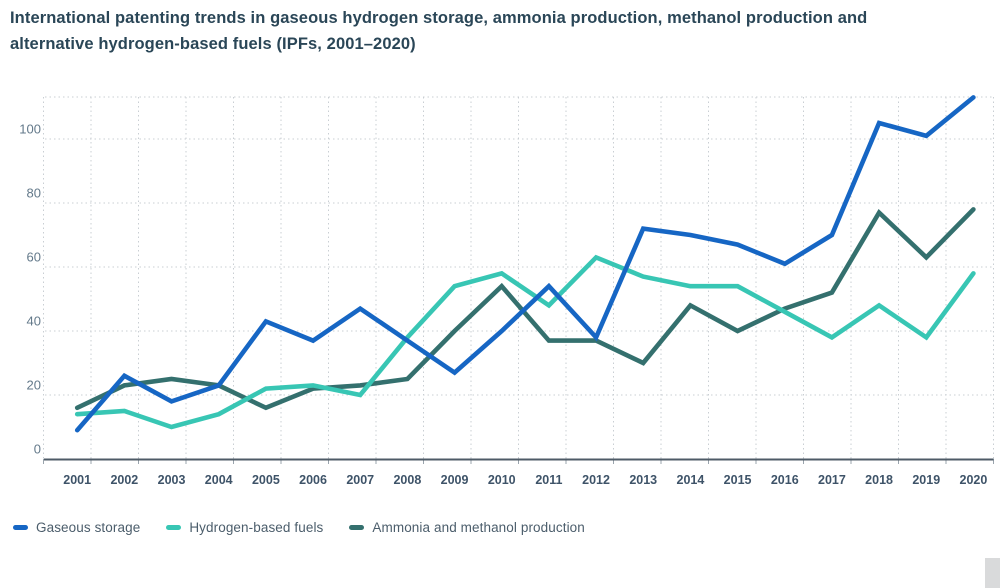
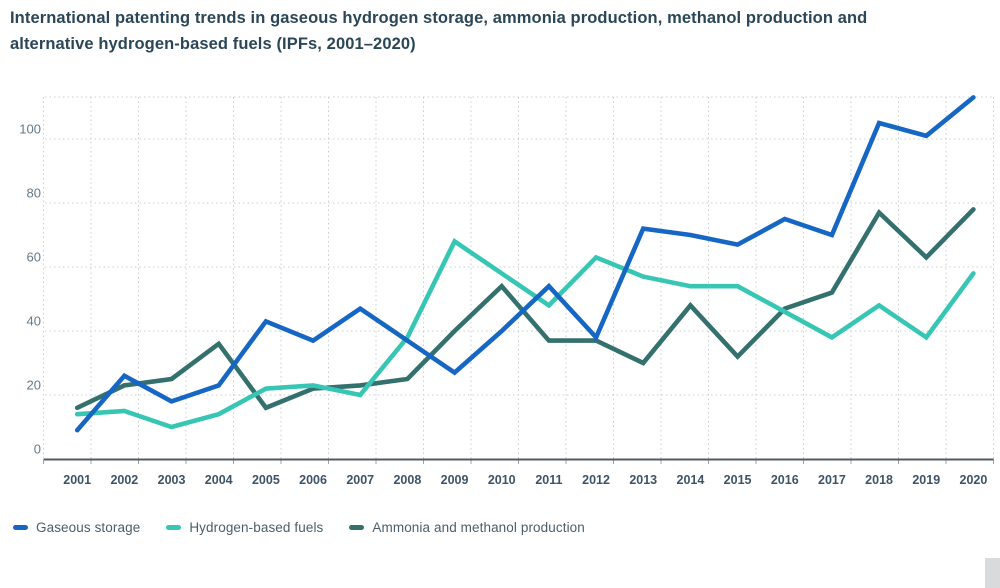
Ammonia and methanol production/2004: 23 -> 36
Hydrogen-based fuels/2009: 54 -> 68
Ammonia and methanol production/2015: 40 -> 32
Gaseous storage/2016: 61 -> 75
